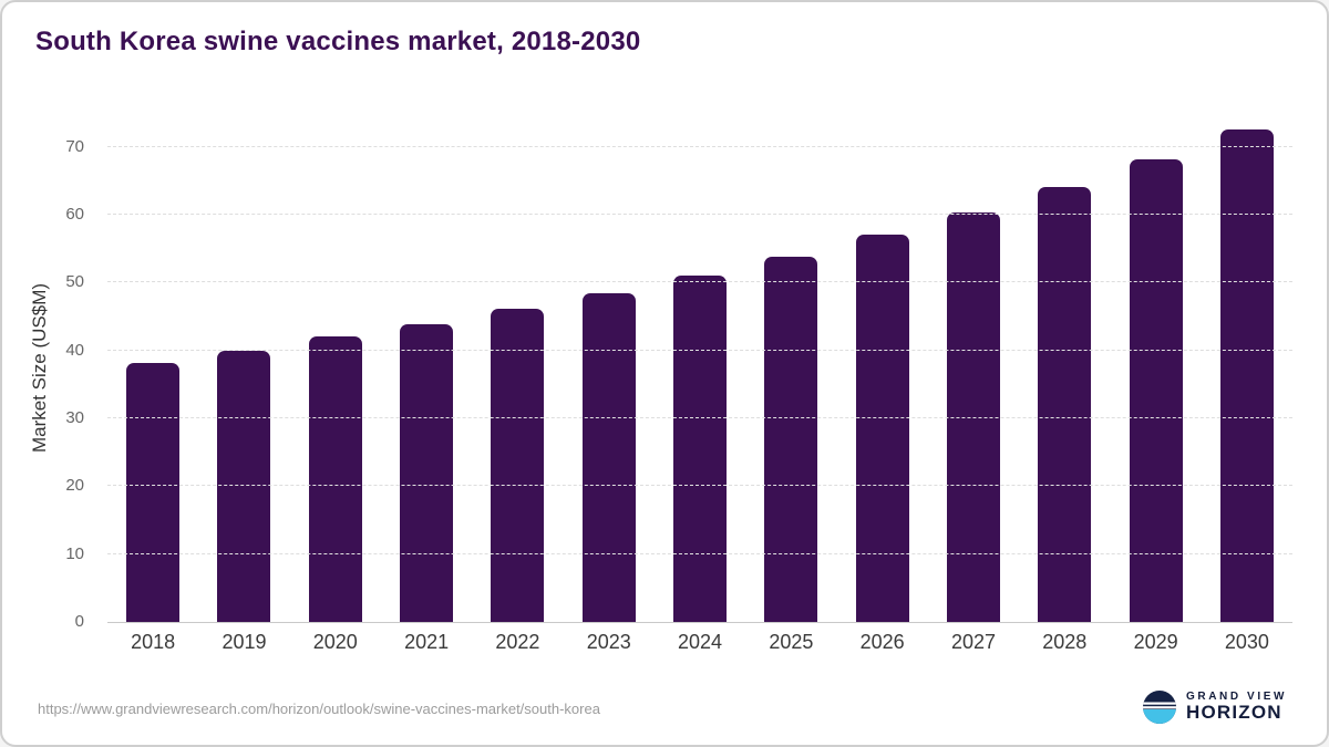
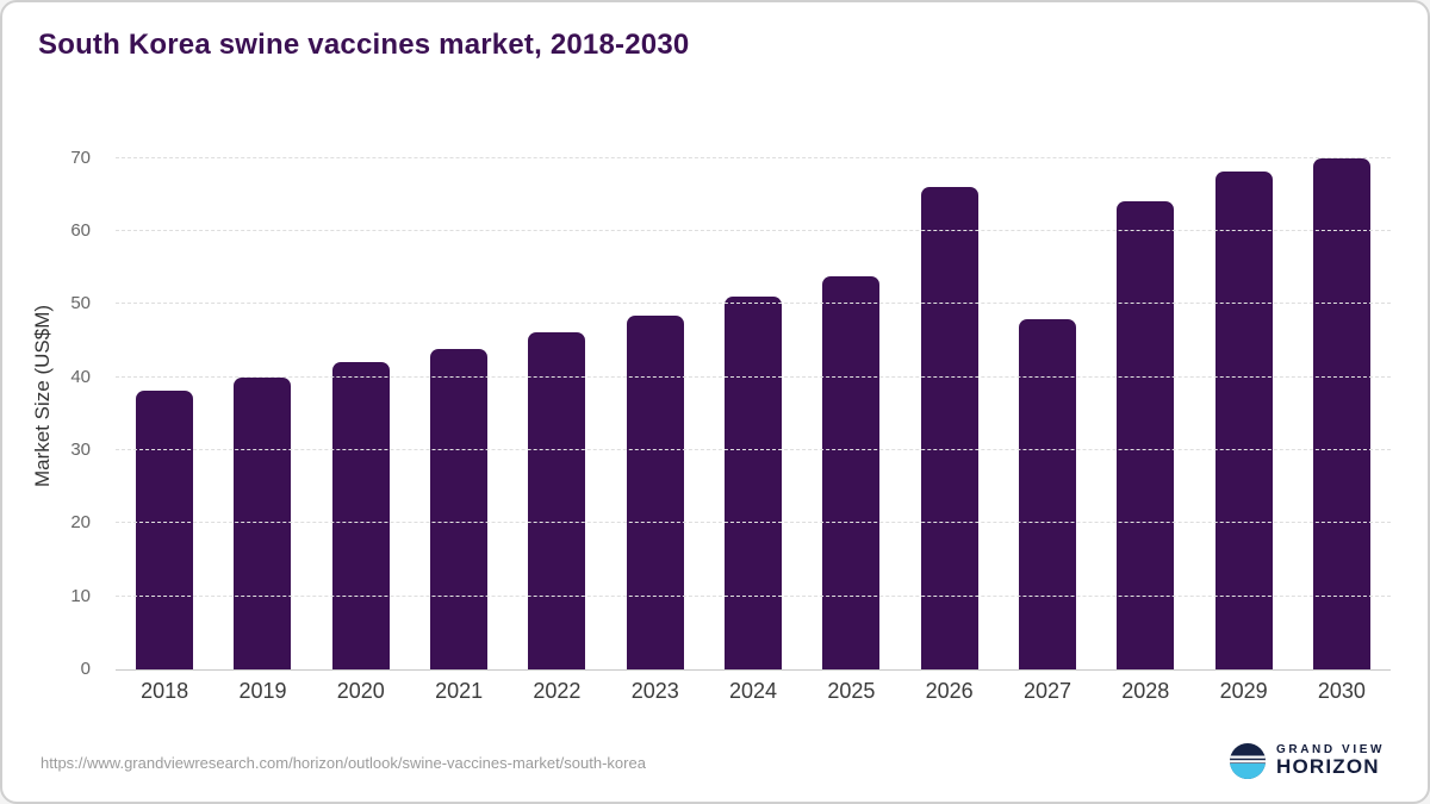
2026: 57 -> 66
2027: 60 -> 48
2030: 72 -> 70
